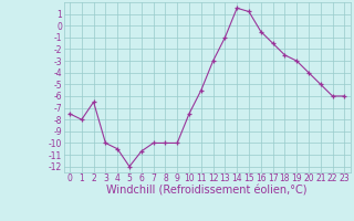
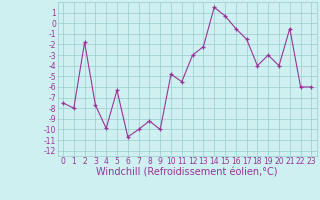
2: -6.5 -> -1.8
3: -10.0 -> -7.7
4: -10.5 -> -9.9
5: -12.0 -> -6.3
8: -10.0 -> -9.2
10: -7.5 -> -4.8
13: -1.0 -> -2.2
15: 1.2 -> 0.7
18: -2.5 -> -4.0
21: -5.0 -> -0.5
